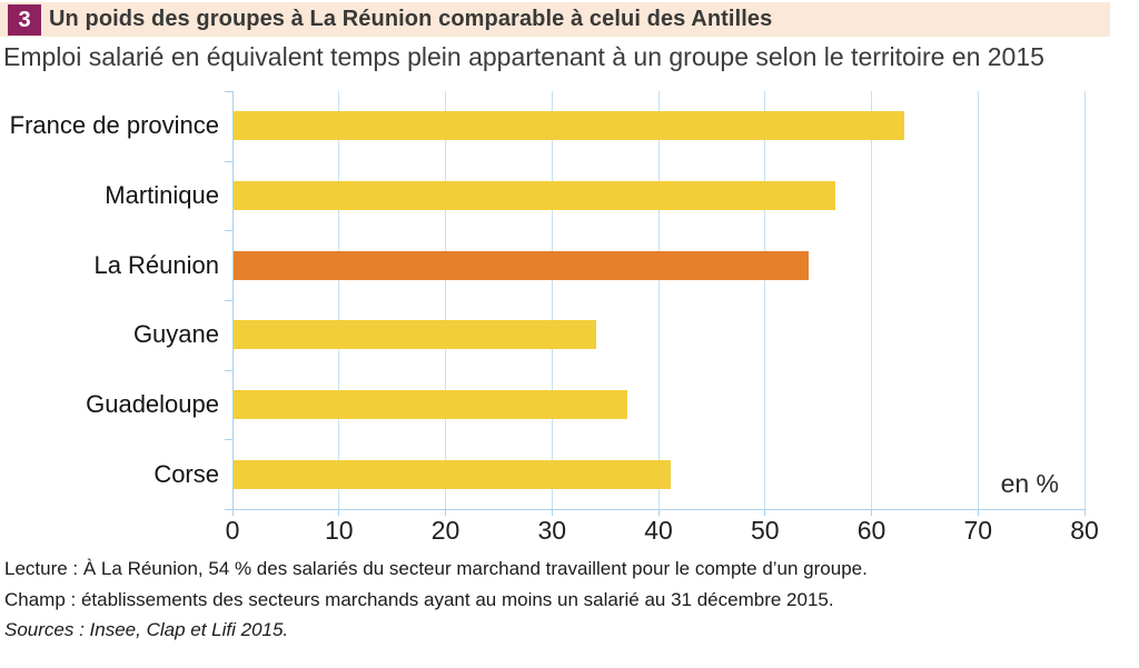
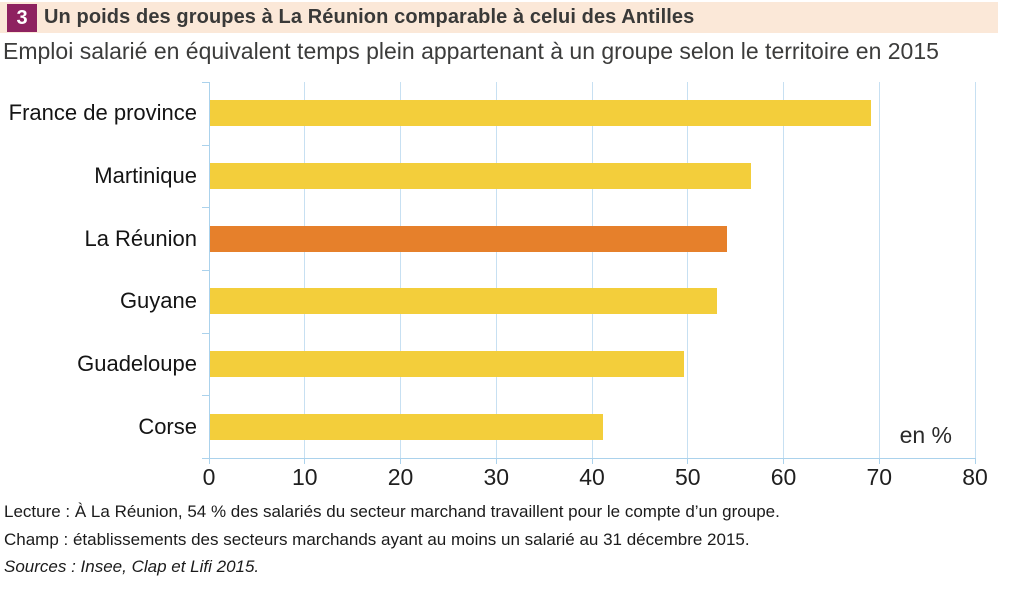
France de province: 63 -> 69
Guyane: 34 -> 53
Guadeloupe: 37 -> 50
